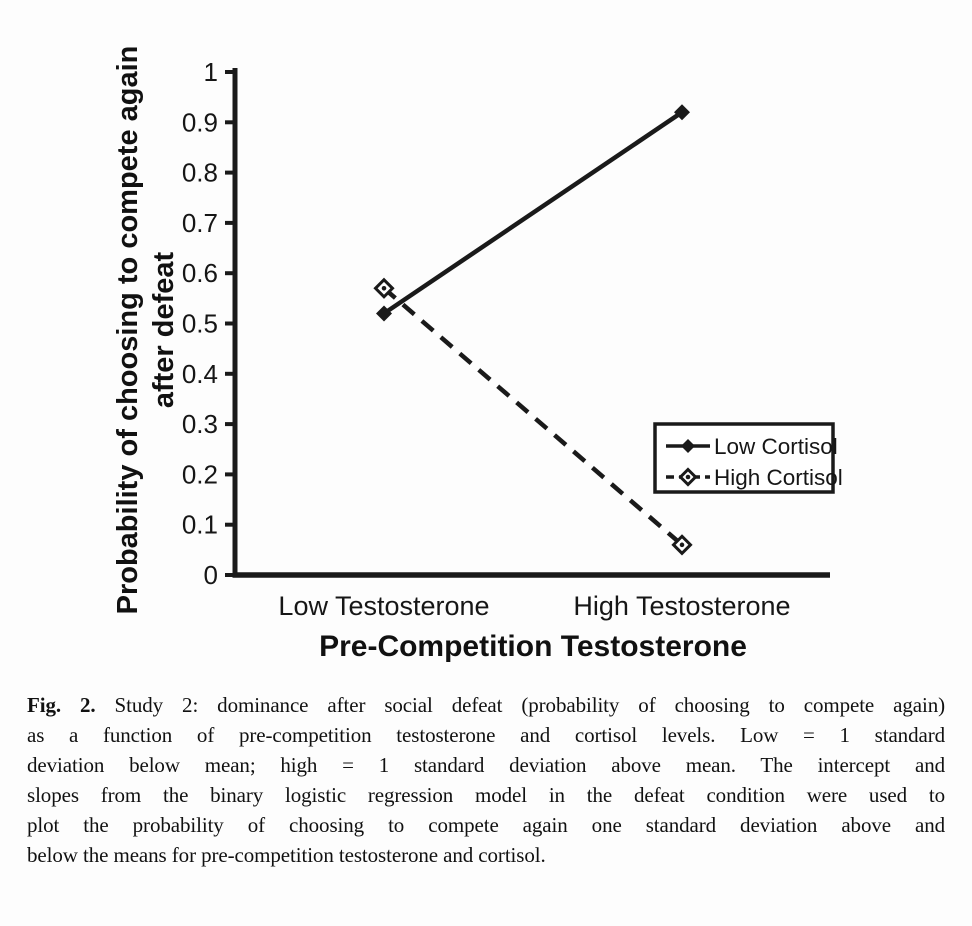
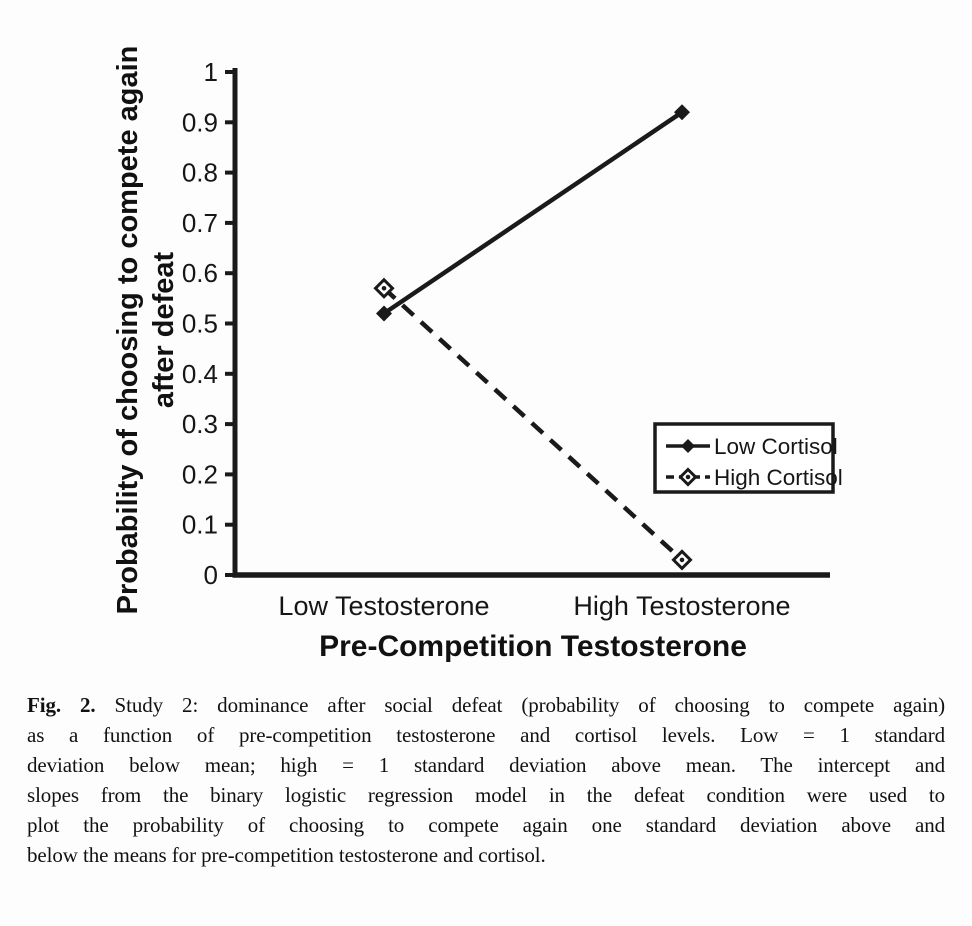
High Cortisol/High Testosterone: 0.06 -> 0.03
